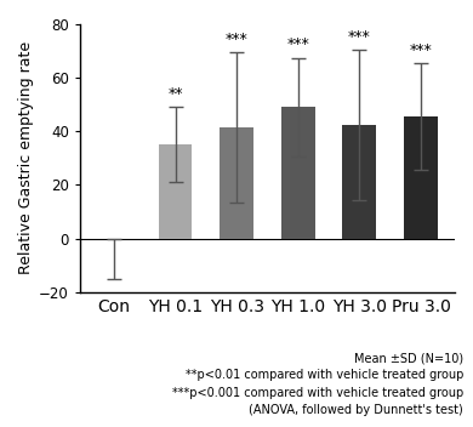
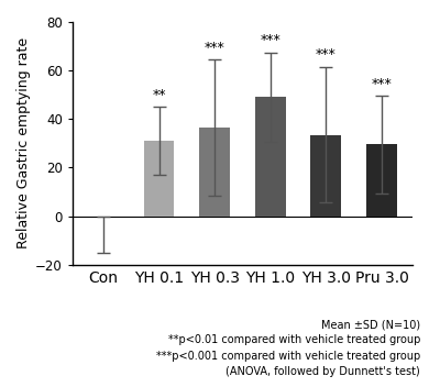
YH 0.1: 35.0 -> 31.0
YH 0.3: 41.5 -> 36.5
YH 3.0: 42.5 -> 33.5
Pru 3.0: 45.5 -> 29.5
